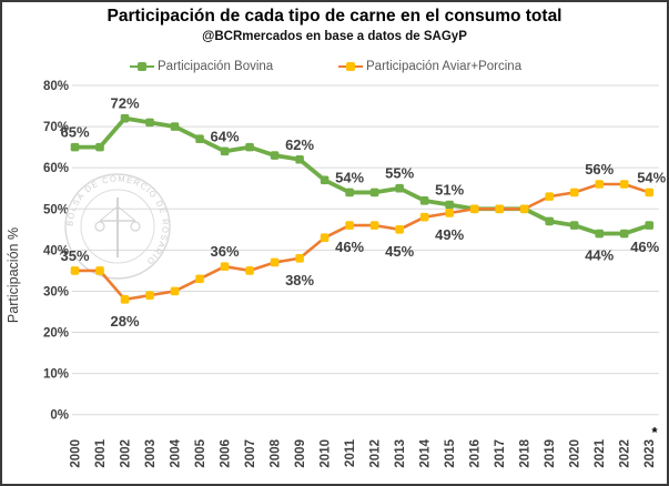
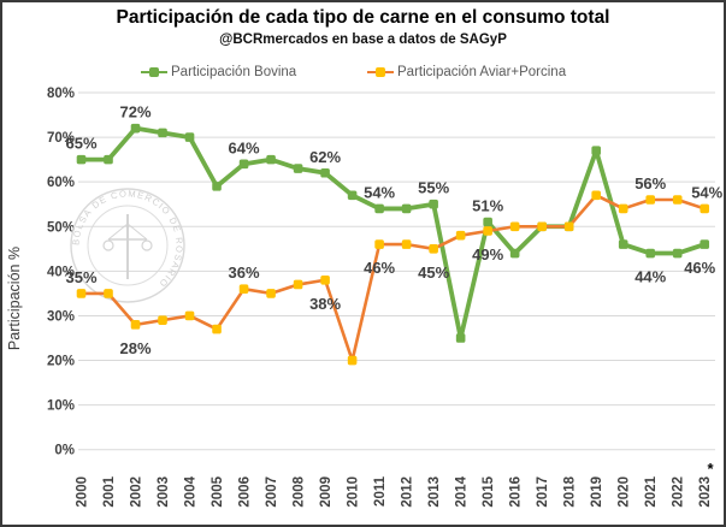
Participación Bovina/2005: 67% -> 59%
Participación Aviar+Porcina/2005: 33% -> 27%
Participación Aviar+Porcina/2010: 43% -> 20%
Participación Bovina/2014: 52% -> 25%
Participación Bovina/2016: 50% -> 44%
Participación Bovina/2019: 47% -> 67%
Participación Aviar+Porcina/2019: 53% -> 57%
